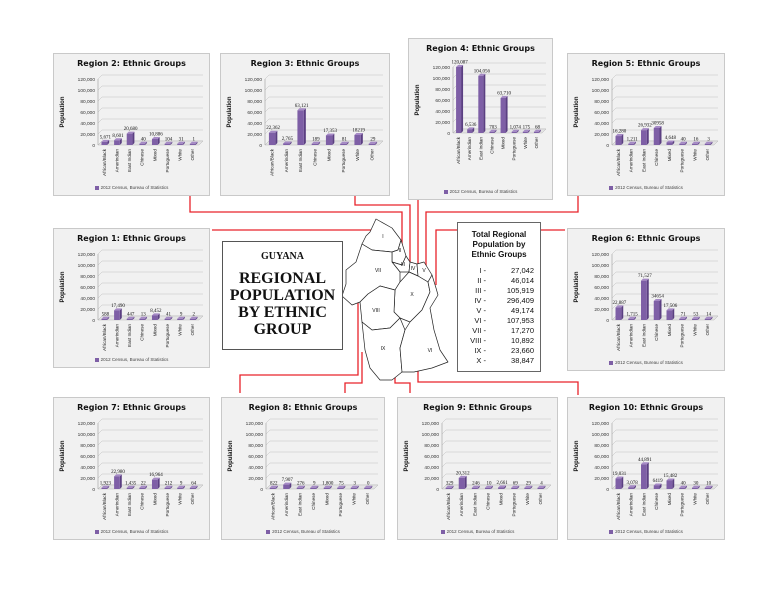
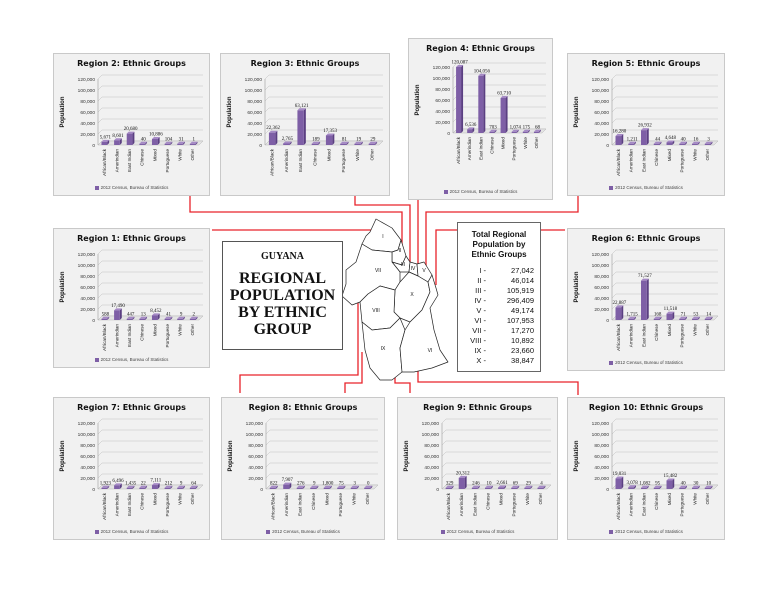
Region 3: Ethnic Groups/White: 18219 -> 19
Region 5: Ethnic Groups/Chinese: 30958 -> 44
Region 6: Ethnic Groups/Chinese: 34654 -> 168
Region 6: Ethnic Groups/Mixed: 17,506 -> 11,518
Region 7: Ethnic Groups/Amerindian: 22,980 -> 6,496
Region 7: Ethnic Groups/Mixed: 16,964 -> 7,111
Region 10: Ethnic Groups/East Indian: 44,891 -> 1,082
Region 10: Ethnic Groups/Chinese: 6419 -> 95
